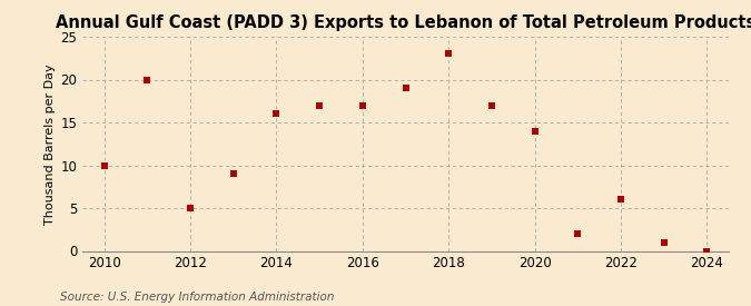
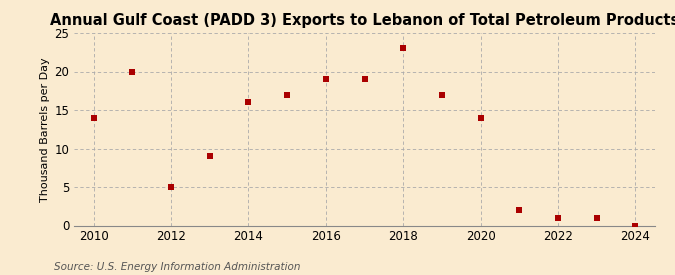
2010: 10 -> 14
2016: 17 -> 19
2022: 6 -> 1
